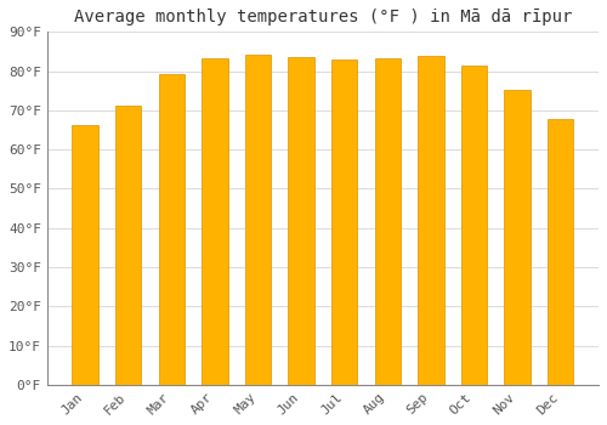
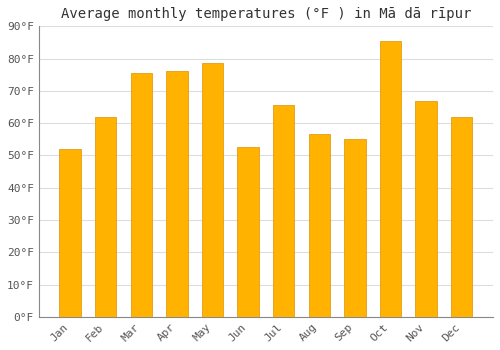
Jan: 66.2°F -> 52.0°F
Feb: 71.2°F -> 62.0°F
Mar: 79.3°F -> 75.5°F
Apr: 83.3°F -> 76.0°F
May: 84.2°F -> 78.5°F
Jun: 83.5°F -> 52.5°F
Jul: 83.1°F -> 65.5°F
Aug: 83.3°F -> 56.5°F
Sep: 83.8°F -> 55.0°F
Oct: 81.3°F -> 85.5°F
Nov: 75.2°F -> 67.0°F
Dec: 67.8°F -> 62.0°F
